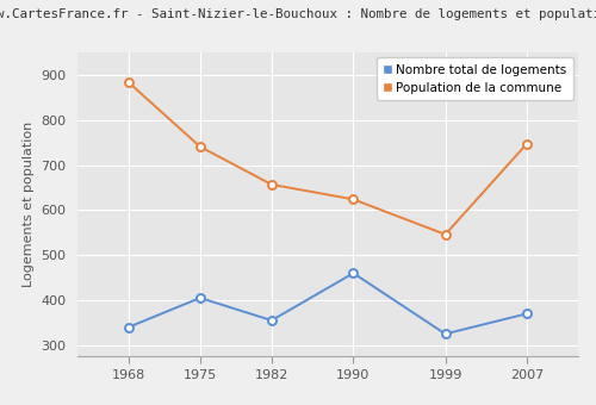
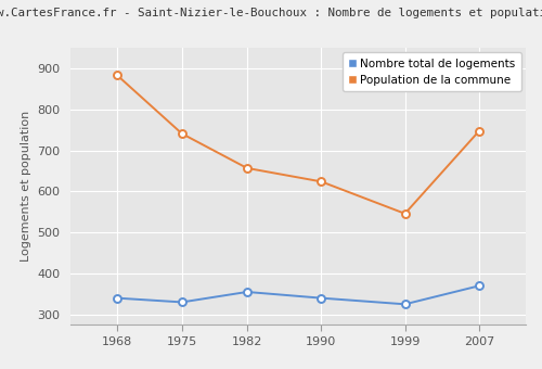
Nombre total de logements/1975: 405 -> 330
Nombre total de logements/1990: 460 -> 340
